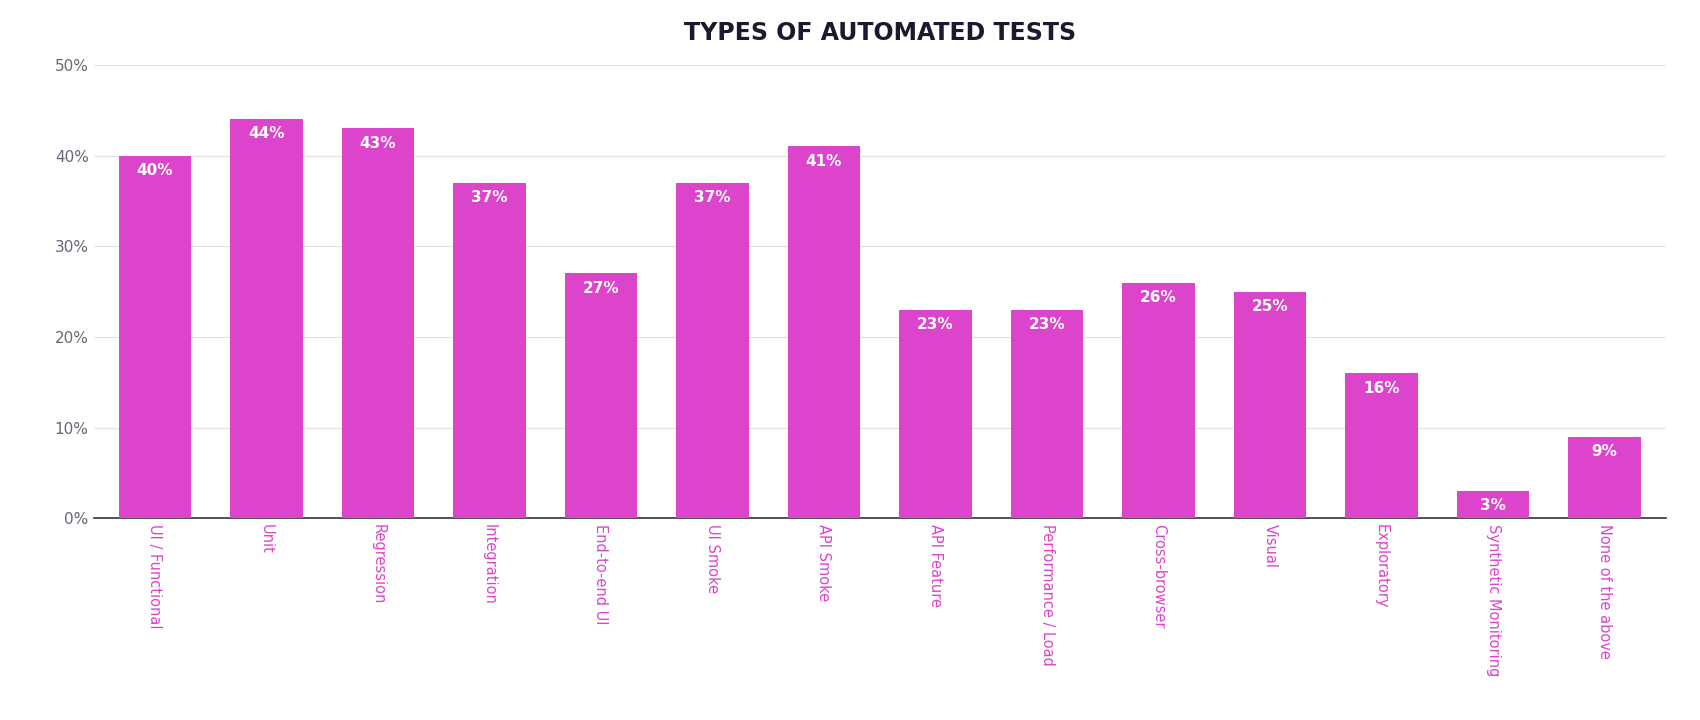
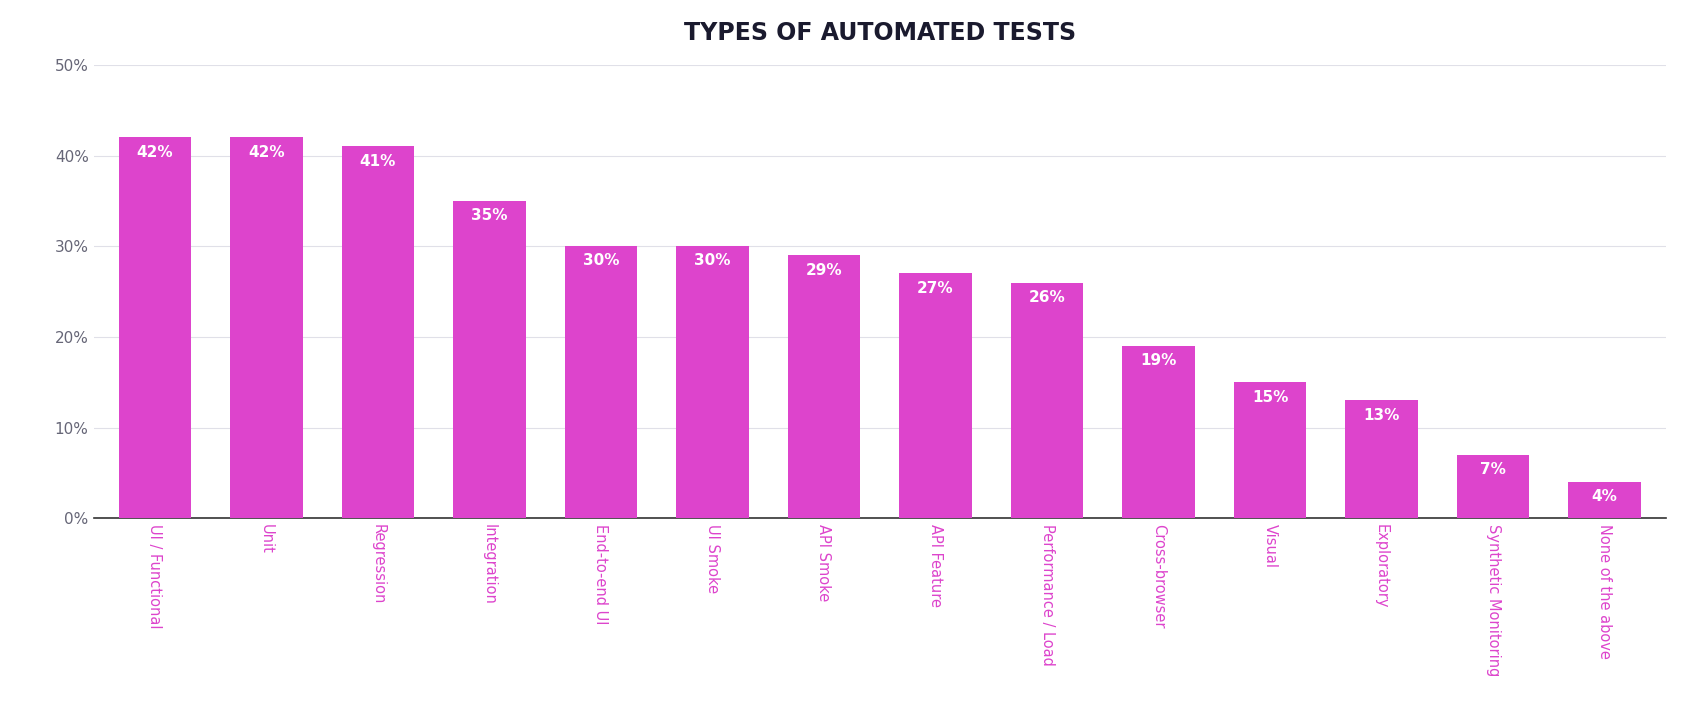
UI / Functional: 40% -> 42%
Unit: 44% -> 42%
Regression: 43% -> 41%
Integration: 37% -> 35%
End-to-end UI: 27% -> 30%
UI Smoke: 37% -> 30%
API Smoke: 41% -> 29%
API Feature: 23% -> 27%
Performance / Load: 23% -> 26%
Cross-browser: 26% -> 19%
Visual: 25% -> 15%
Exploratory: 16% -> 13%
Synthetic Monitoring: 3% -> 7%
None of the above: 9% -> 4%
